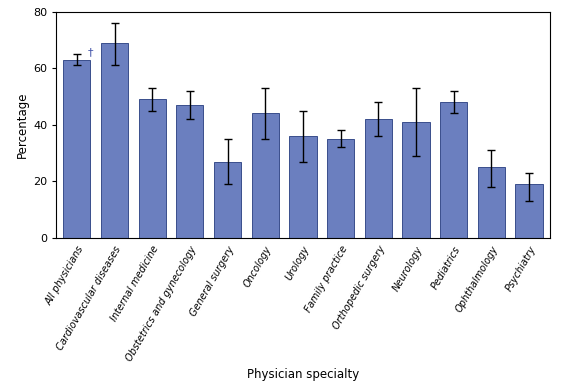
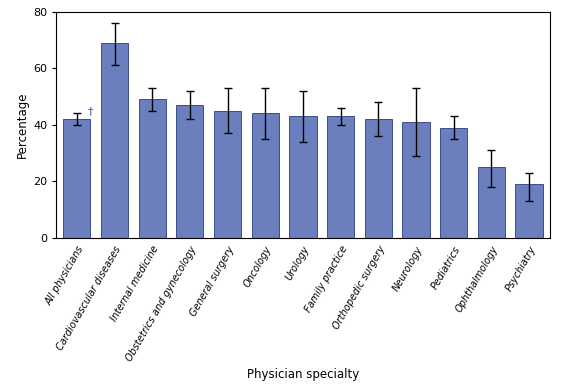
All physicians: 63 -> 42
General surgery: 27 -> 45
Urology: 36 -> 43
Family practice: 35 -> 43
Pediatrics: 48 -> 39
